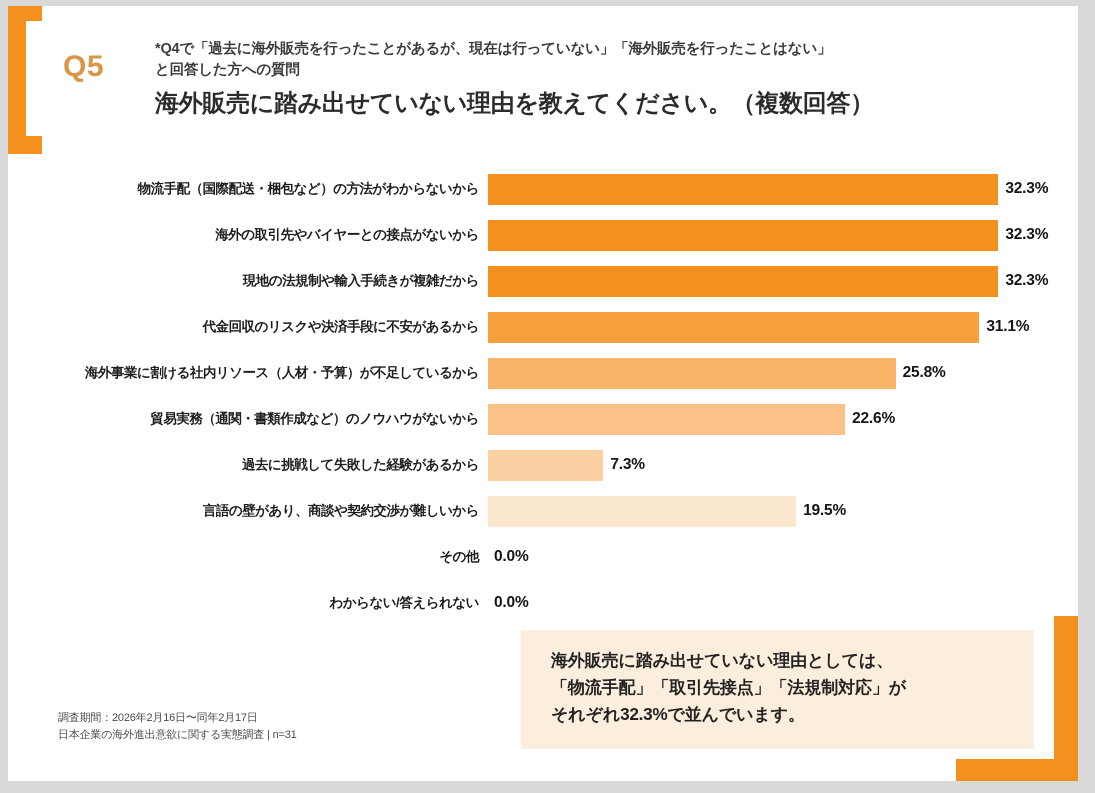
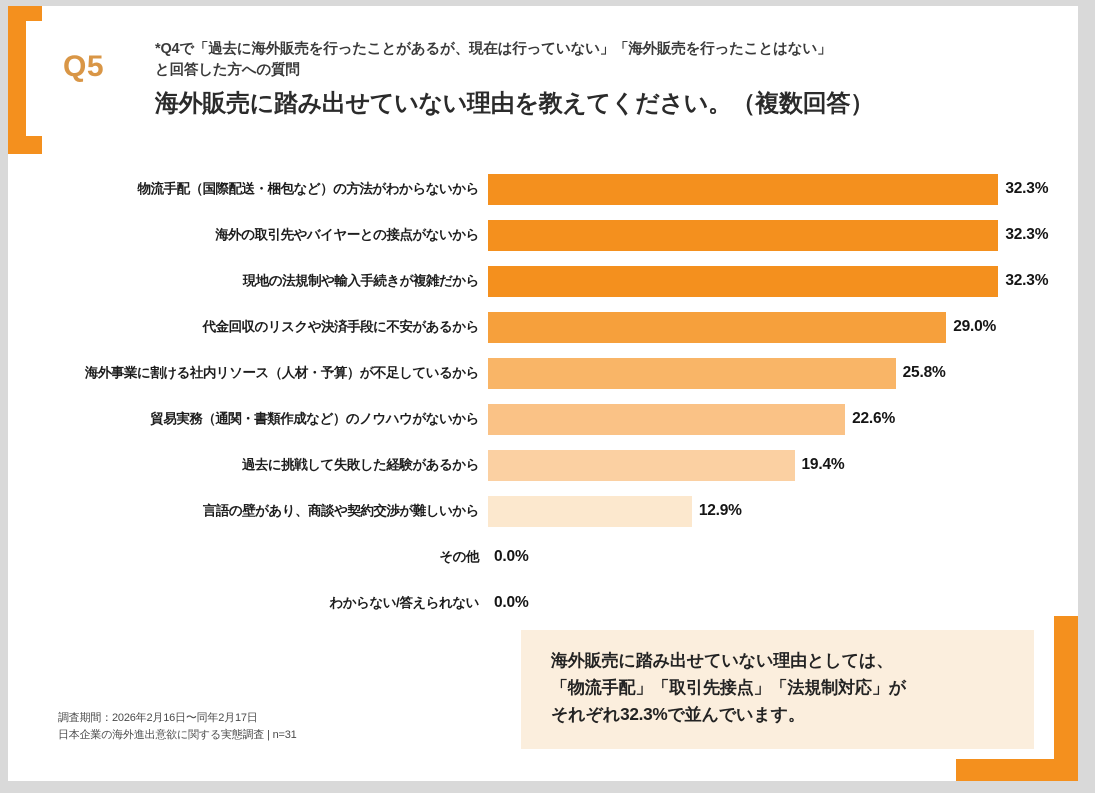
代金回収のリスクや決済手段に不安があるから: 31.1% -> 29.0%
過去に挑戦して失敗した経験があるから: 7.3% -> 19.4%
言語の壁があり、商談や契約交渉が難しいから: 19.5% -> 12.9%
